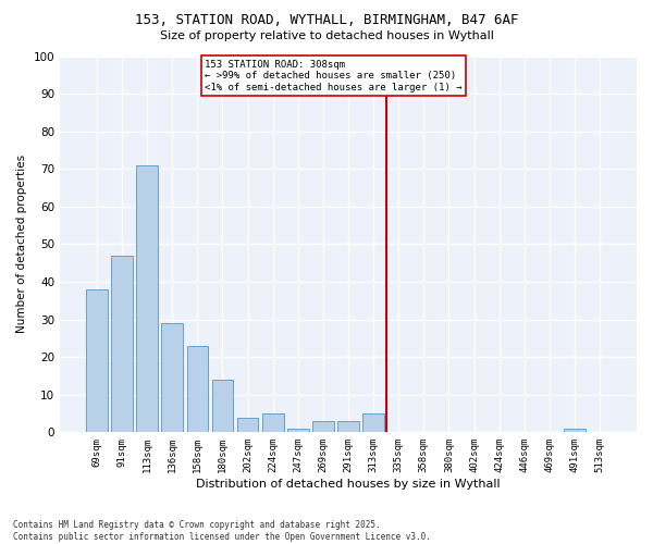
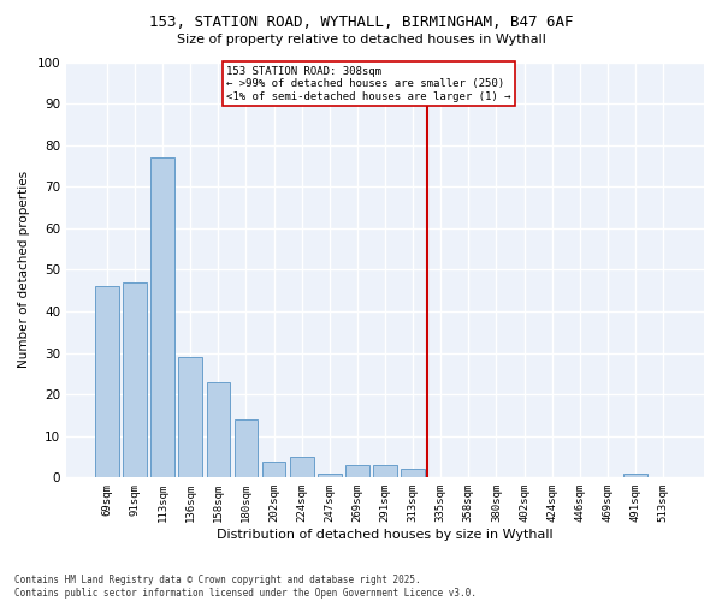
69sqm: 38 -> 46
113sqm: 71 -> 77
313sqm: 5 -> 2
